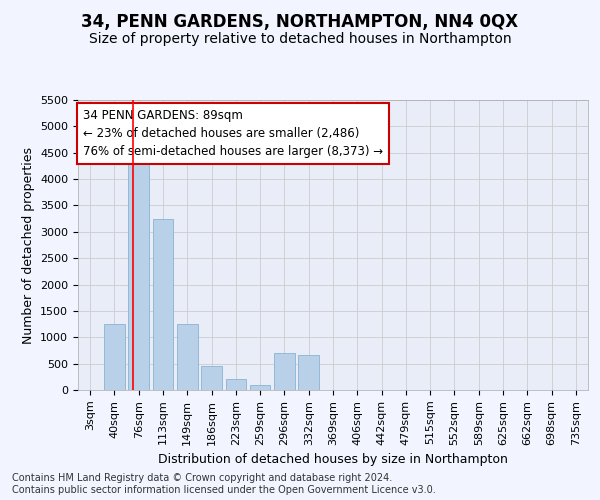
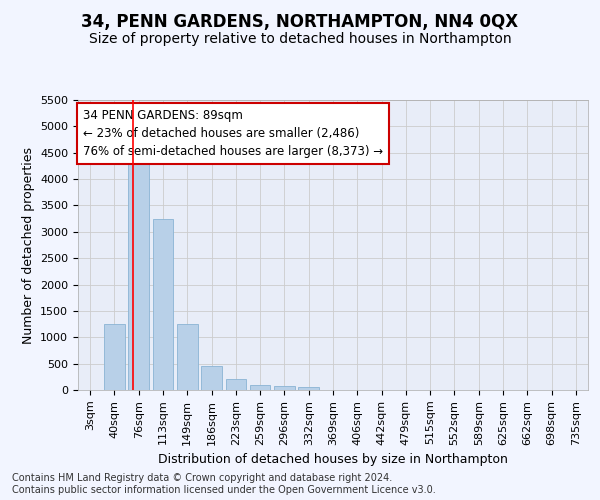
296sqm: 700 -> 80
332sqm: 660 -> 50
